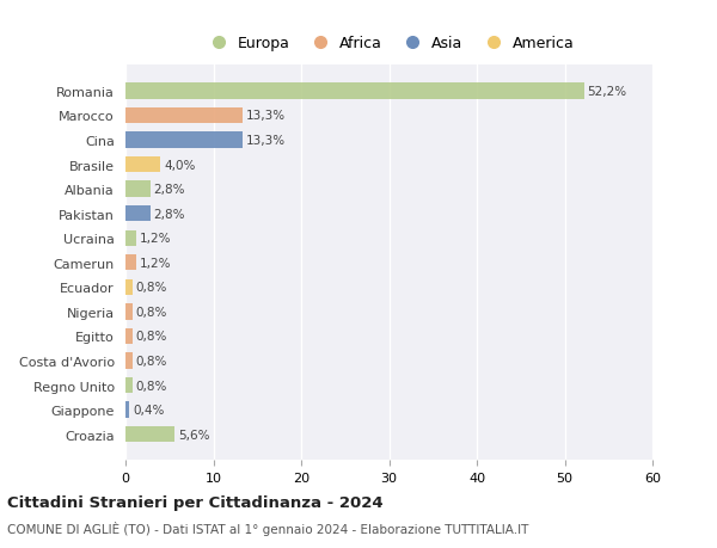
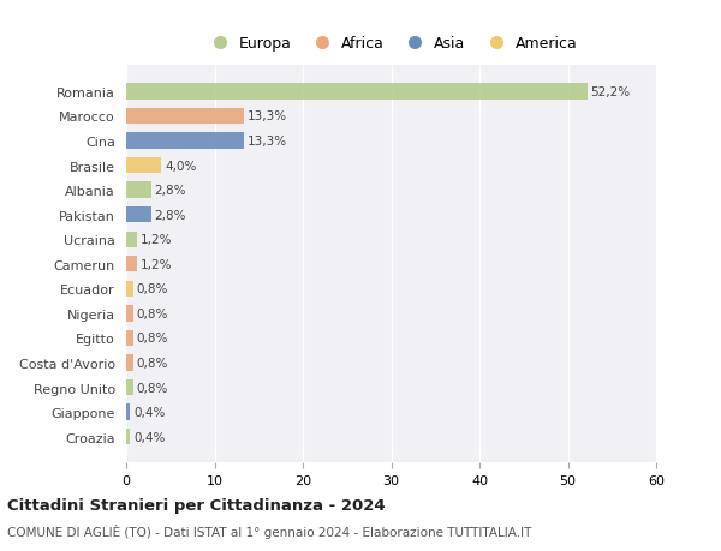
Croazia: 5,6% -> 0,4%
